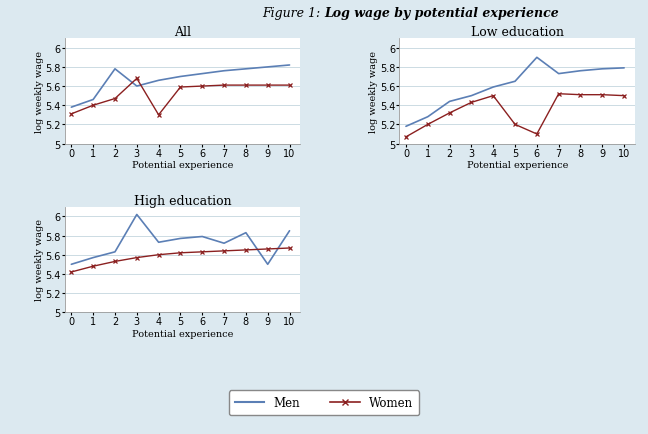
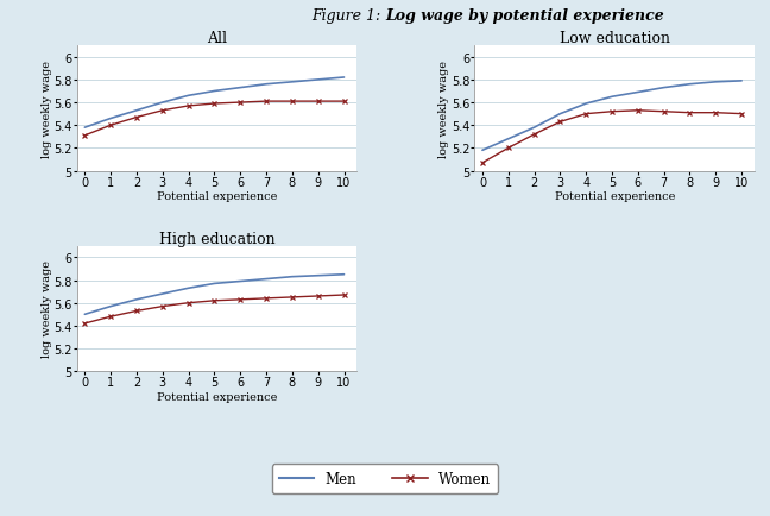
All/Men/2: 5.78 -> 5.53
All/Women/3: 5.68 -> 5.53
All/Women/4: 5.30 -> 5.57
Low education/Men/2: 5.44 -> 5.38
Low education/Women/5: 5.20 -> 5.52
Low education/Men/6: 5.90 -> 5.69
Low education/Women/6: 5.10 -> 5.53
High education/Men/3: 6.02 -> 5.68
High education/Men/7: 5.72 -> 5.81
High education/Men/9: 5.50 -> 5.84
